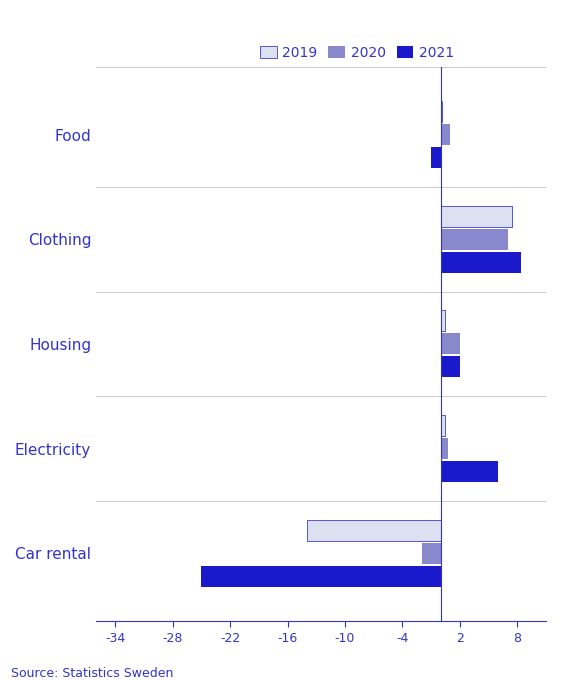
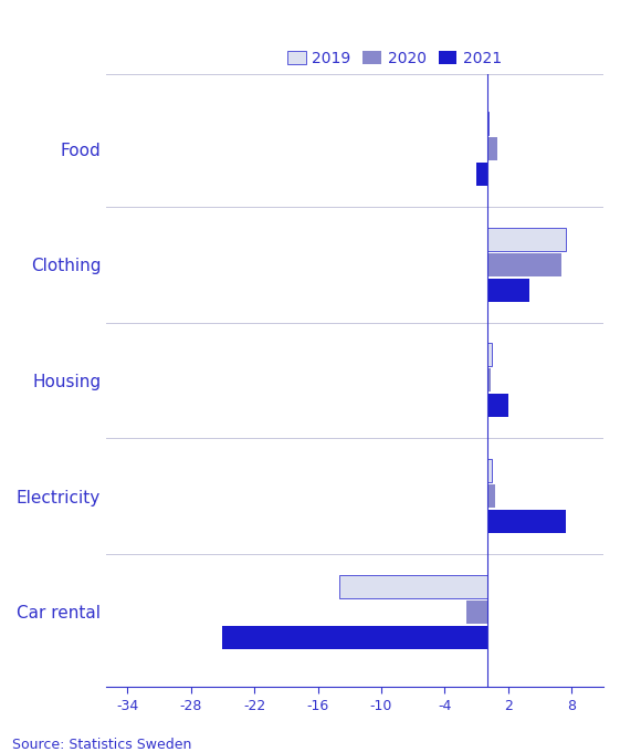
2021/Clothing: 8.4 -> 4.0
2020/Housing: 2.0 -> 0.3
2021/Electricity: 6.0 -> 7.5
